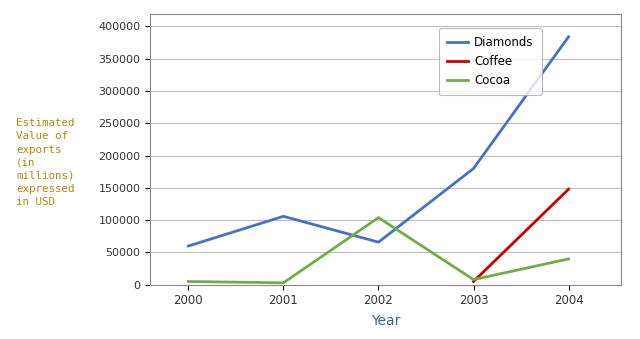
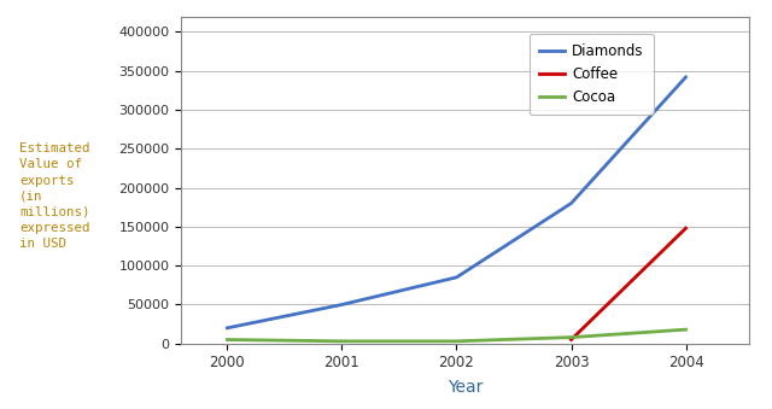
Diamonds/2000: 60000 -> 20000
Diamonds/2001: 106000 -> 50000
Diamonds/2002: 66000 -> 85000
Cocoa/2002: 104000 -> 3000
Diamonds/2004: 384000 -> 342000
Cocoa/2004: 40000 -> 18000
